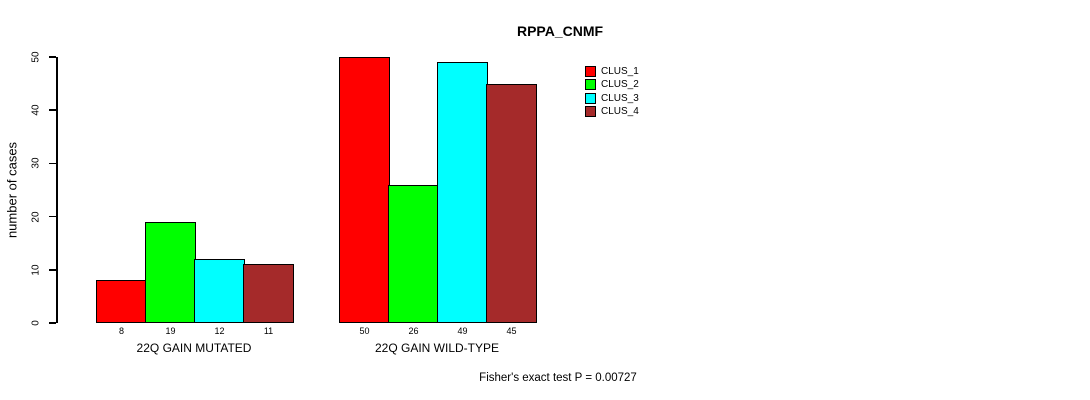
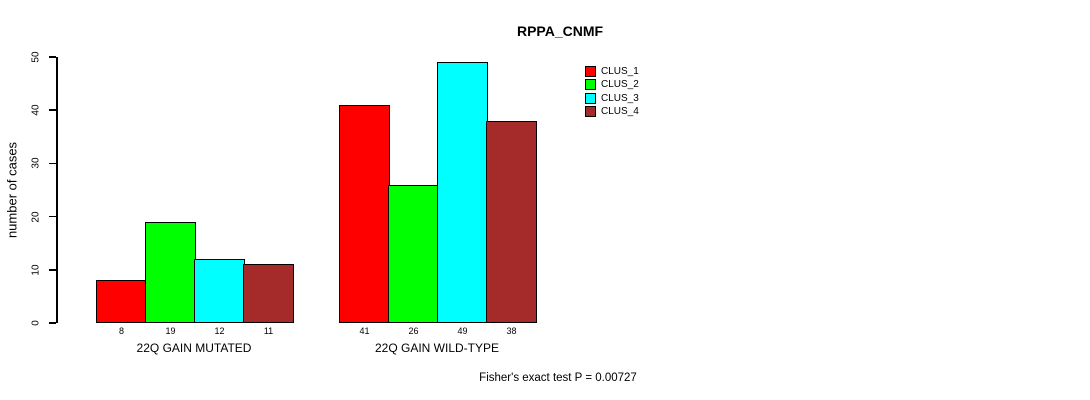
CLUS_1/22Q GAIN WILD-TYPE: 50 -> 41
CLUS_4/22Q GAIN WILD-TYPE: 45 -> 38
